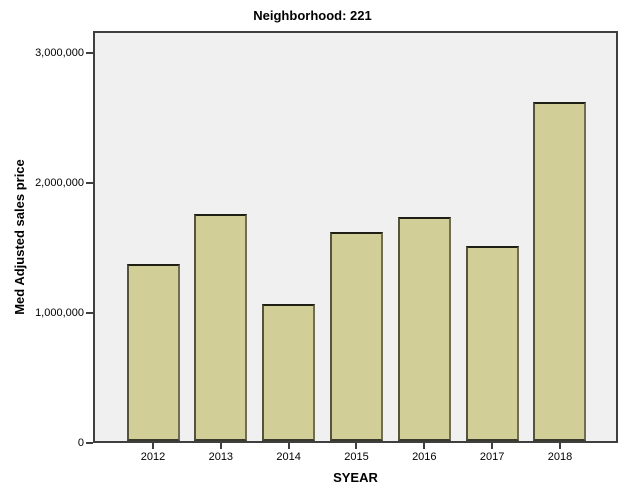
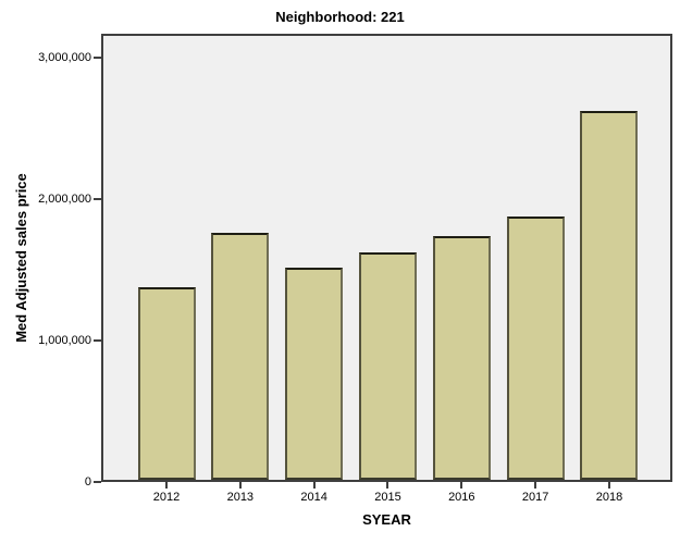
2014: 1050000 -> 1500000
2017: 1500000 -> 1860000
